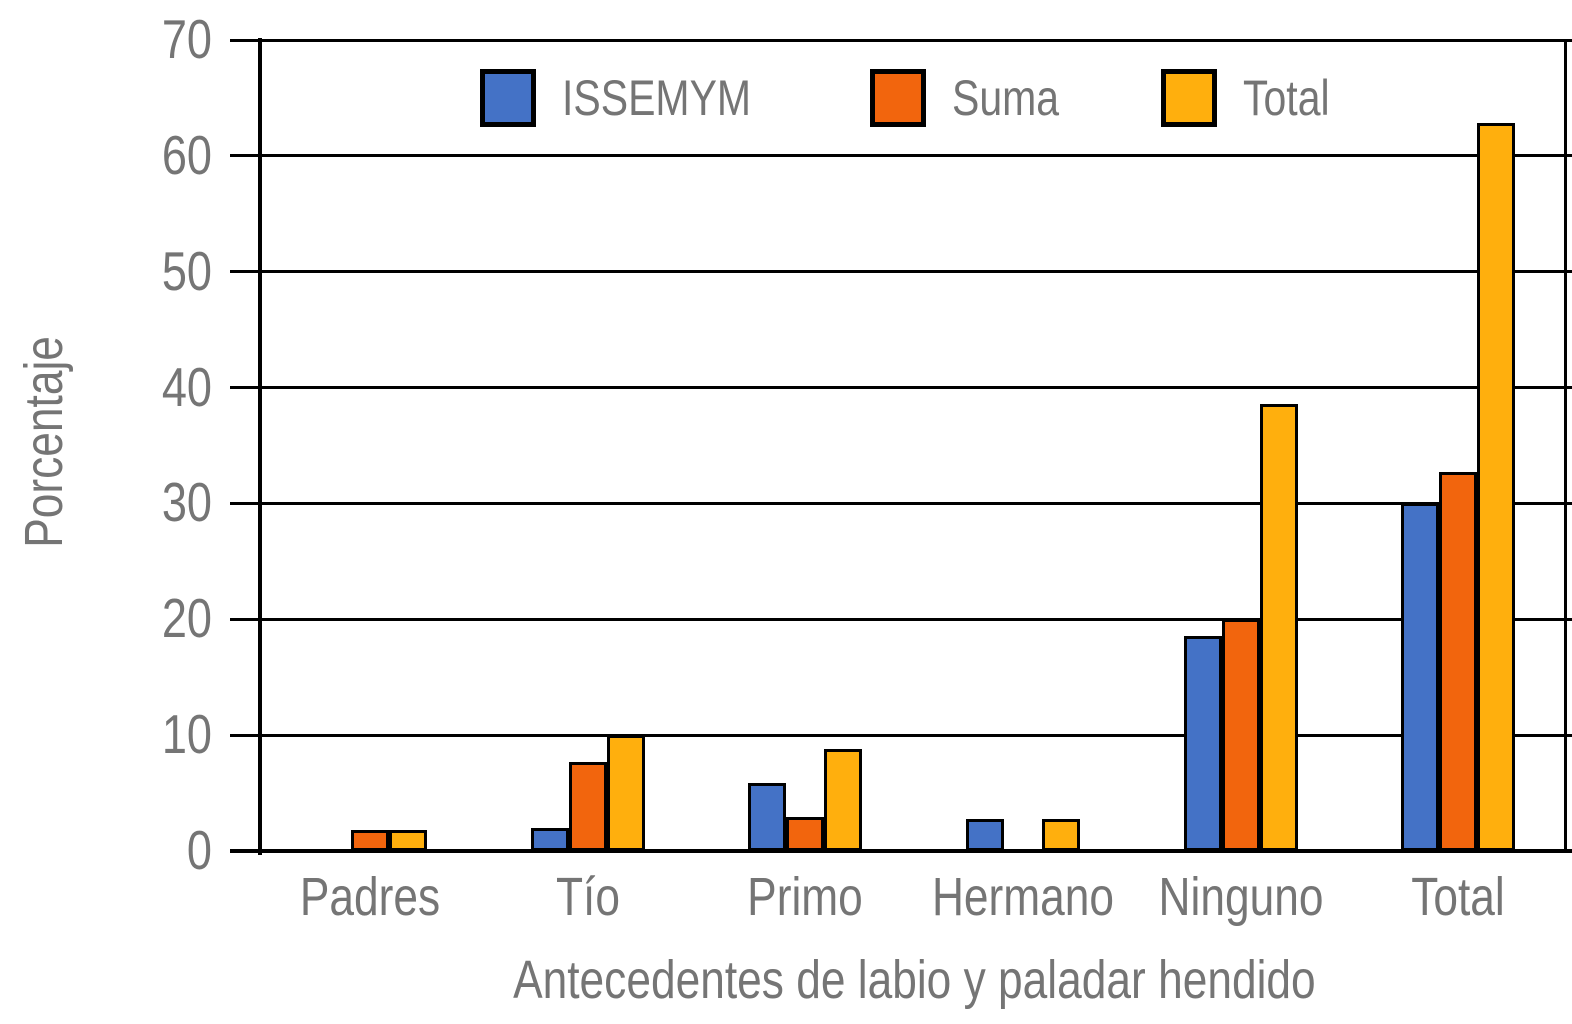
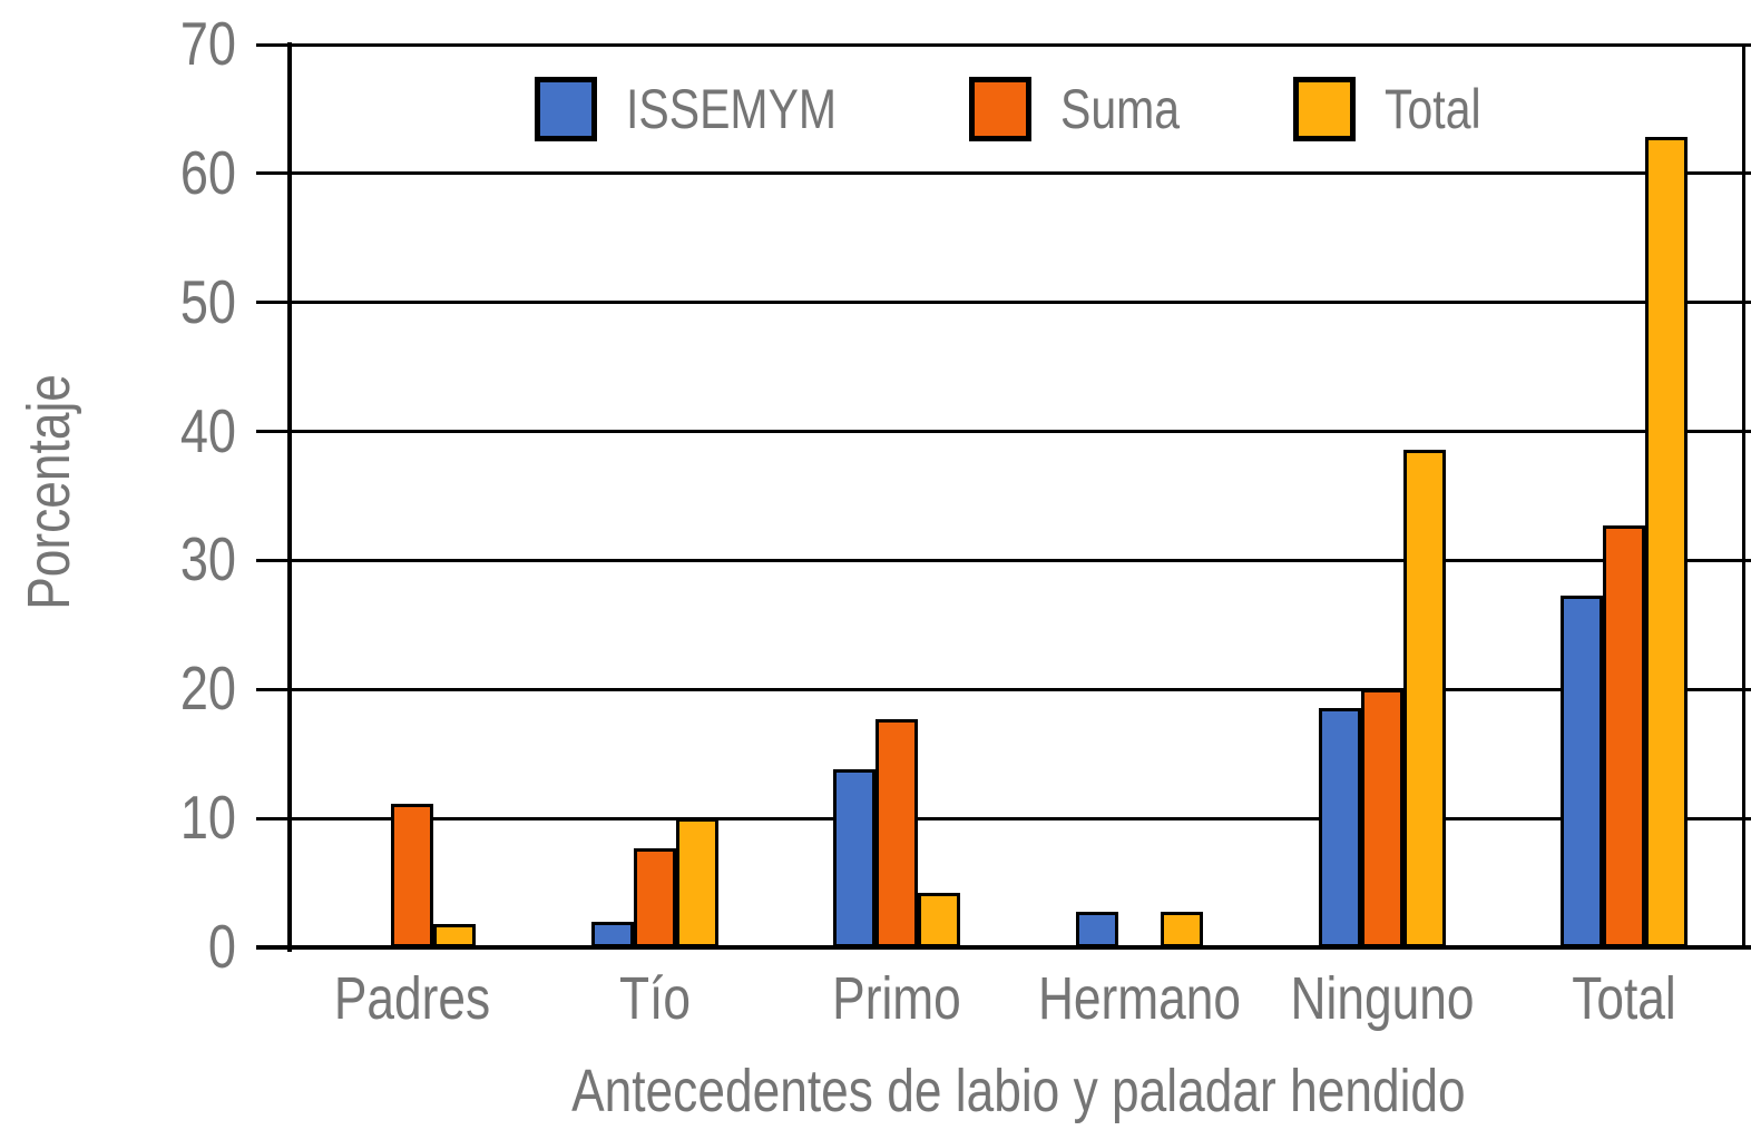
Suma/Padres: 1.8 -> 11.1
ISSEMYM/Primo: 5.9 -> 13.8
Suma/Primo: 2.9 -> 17.7
Total/Primo: 8.8 -> 4.2
ISSEMYM/Total: 30.0 -> 27.3
